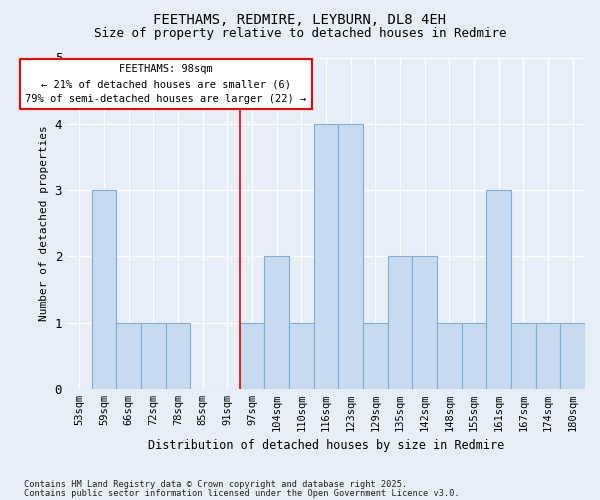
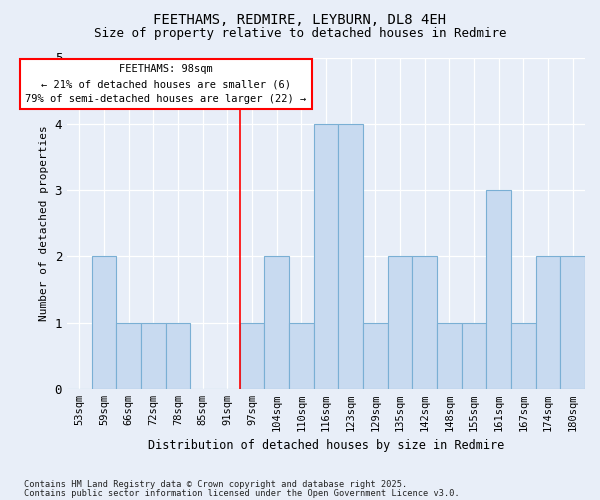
59sqm: 3 -> 2
174sqm: 1 -> 2
180sqm: 1 -> 2
